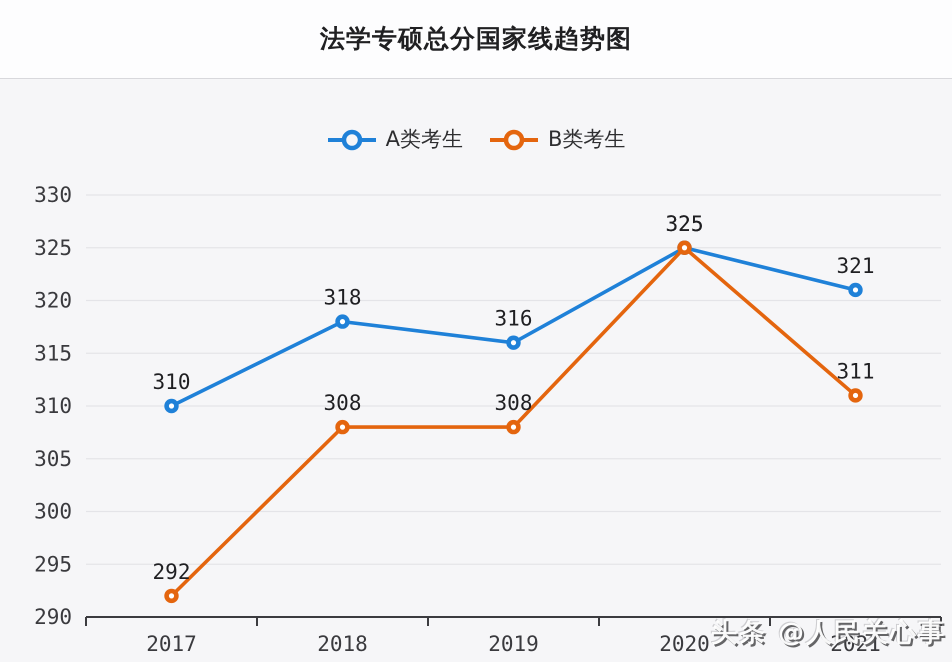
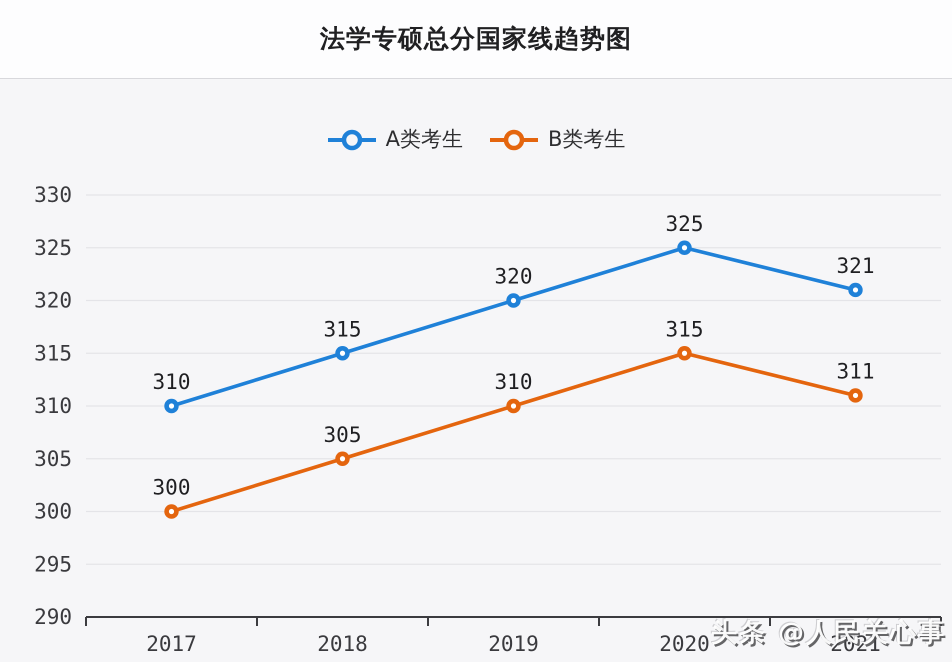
B类考生/2017: 292 -> 300
A类考生/2018: 318 -> 315
B类考生/2018: 308 -> 305
A类考生/2019: 316 -> 320
B类考生/2019: 308 -> 310
B类考生/2020: 325 -> 315
